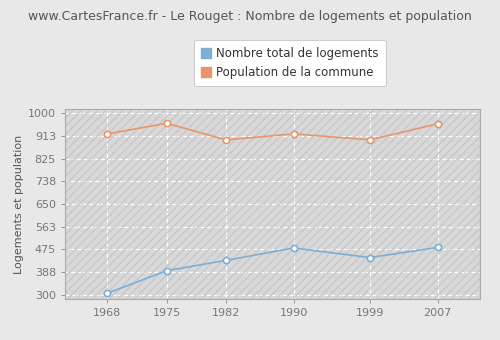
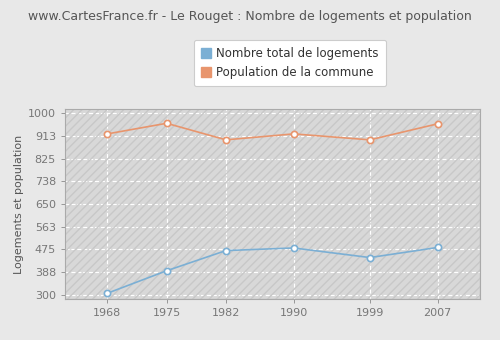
Nombre total de logements/1982: 432 -> 470
